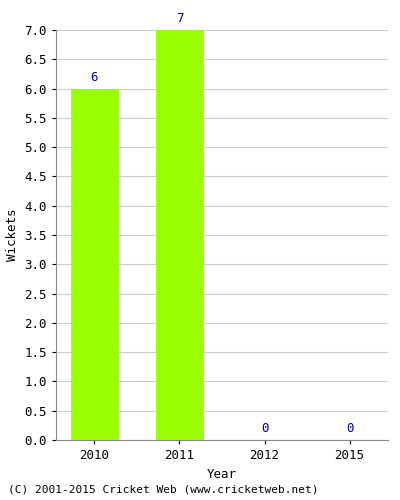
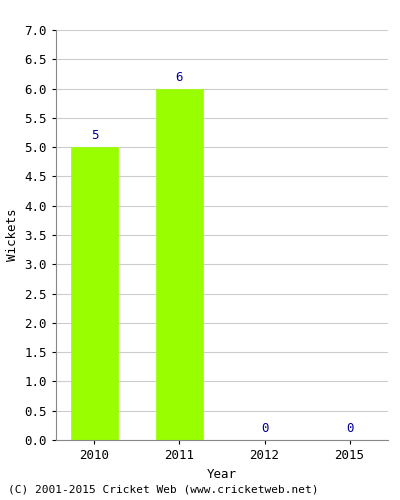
2010: 6 -> 5
2011: 7 -> 6
